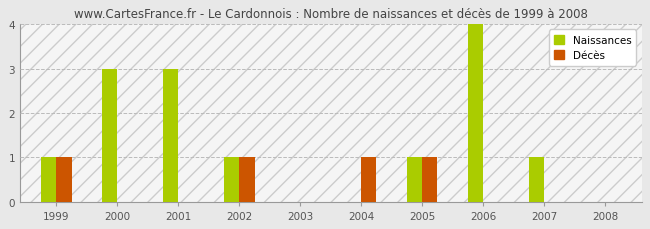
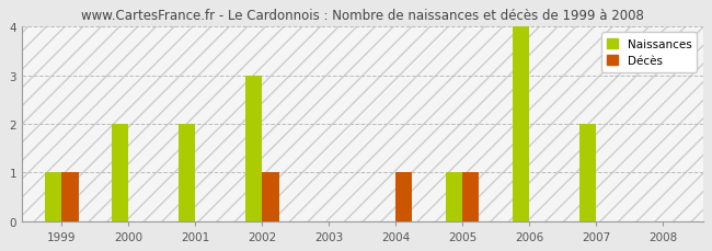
Naissances/2000: 3 -> 2
Naissances/2001: 3 -> 2
Naissances/2002: 1 -> 3
Naissances/2007: 1 -> 2
